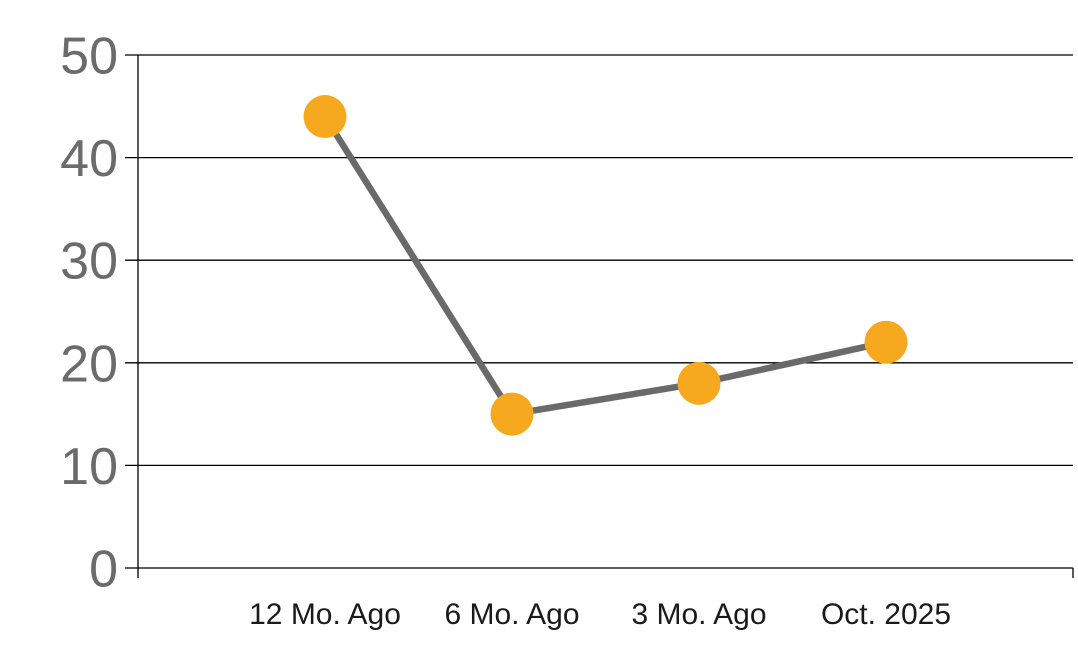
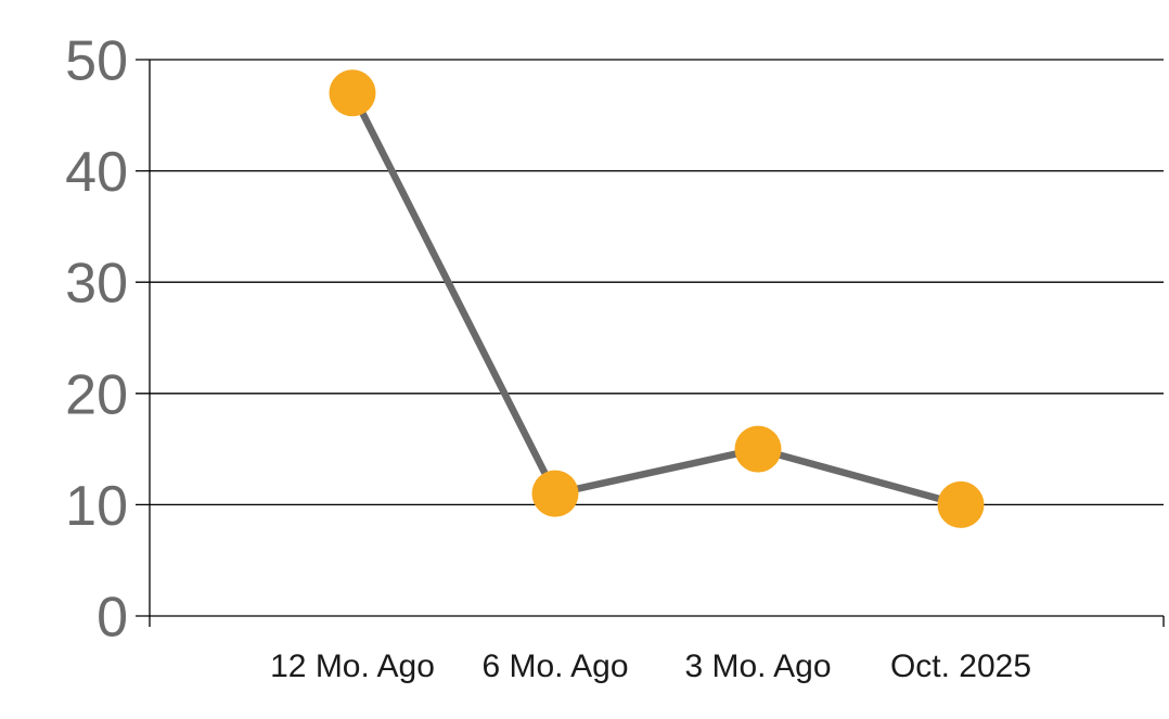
12 Mo. Ago: 44 -> 47
6 Mo. Ago: 15 -> 11
3 Mo. Ago: 18 -> 15
Oct. 2025: 22 -> 10
